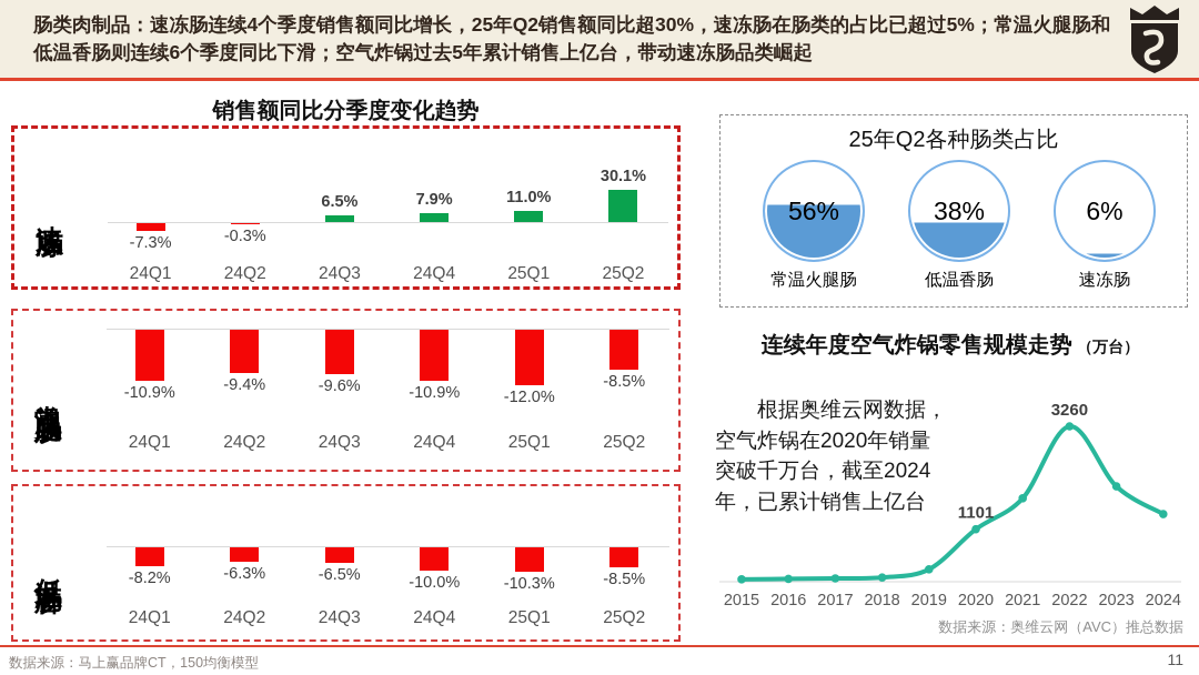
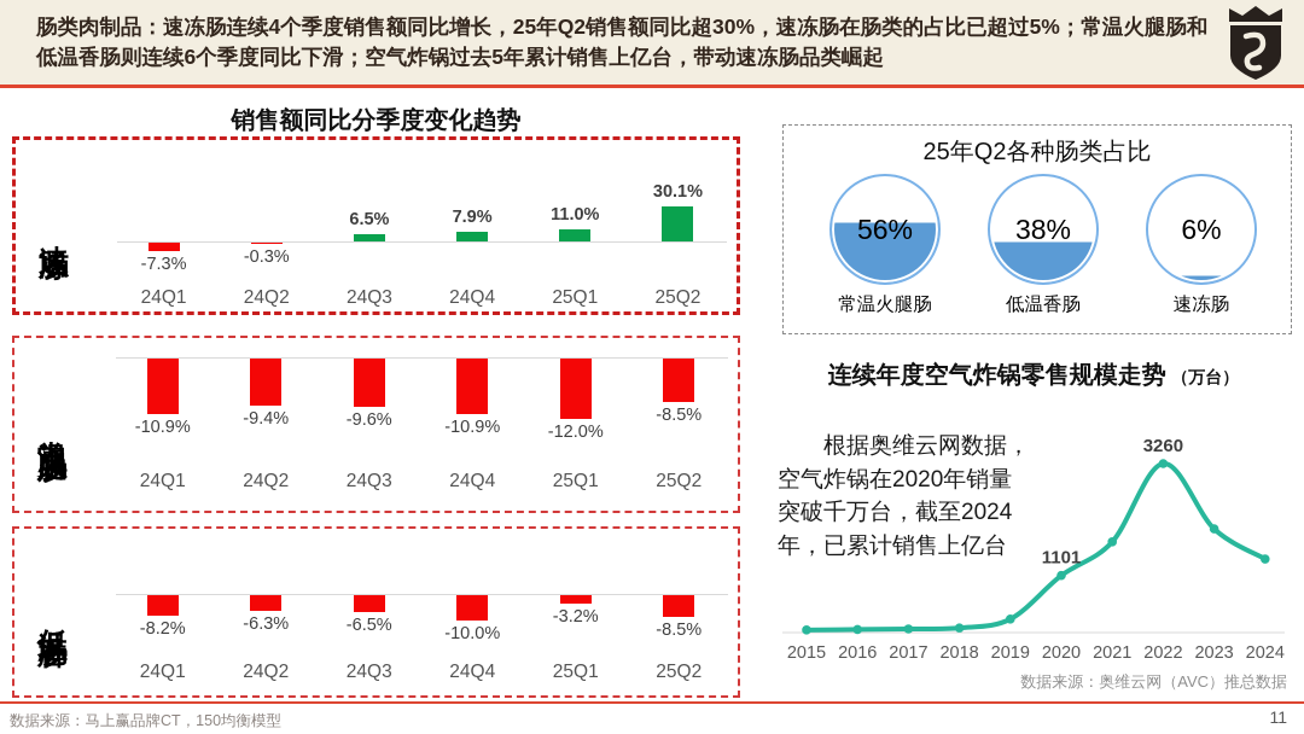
销售额同比分季度变化趋势/低温香肠/25Q1: -10.3% -> -3.2%
